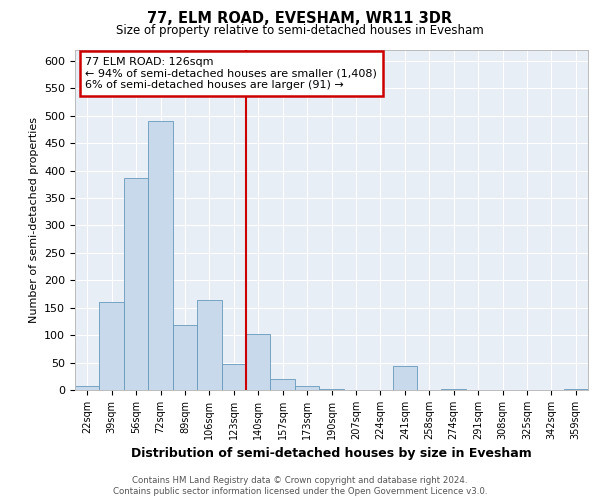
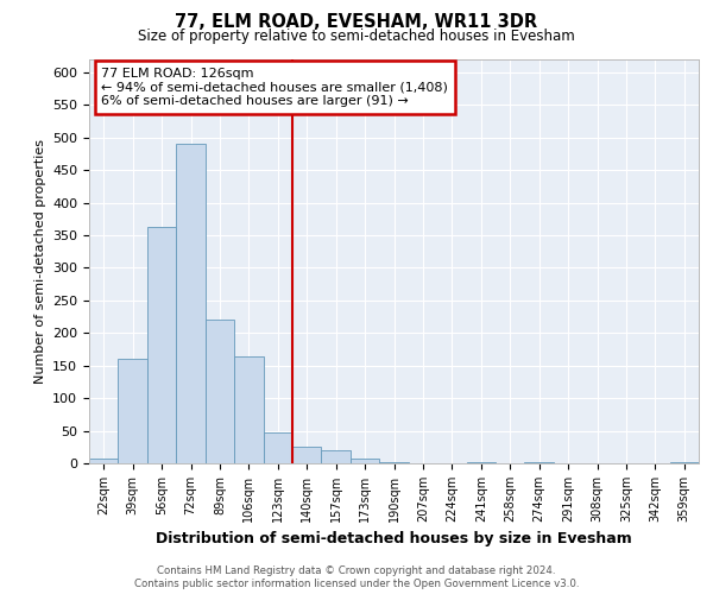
56sqm: 386 -> 363
89sqm: 118 -> 220
140sqm: 102 -> 25
241sqm: 44 -> 1
